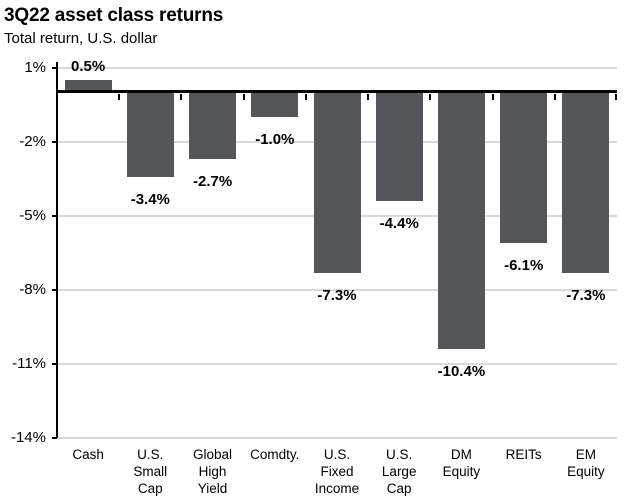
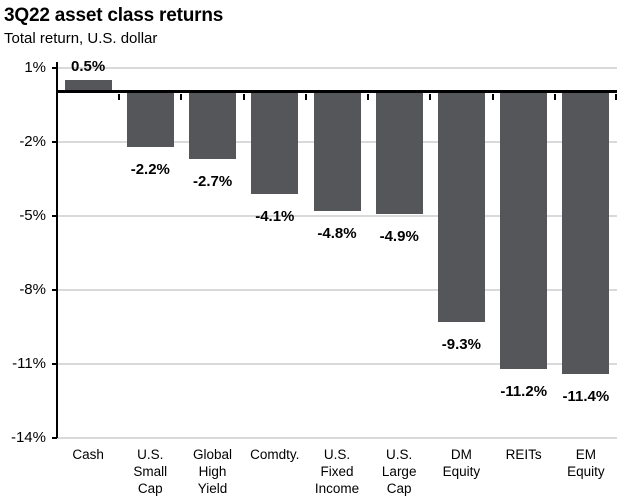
U.S. Small Cap: -3.4% -> -2.2%
Comdty.: -1.0% -> -4.1%
U.S. Fixed Income: -7.3% -> -4.8%
U.S. Large Cap: -4.4% -> -4.9%
DM Equity: -10.4% -> -9.3%
REITs: -6.1% -> -11.2%
EM Equity: -7.3% -> -11.4%
